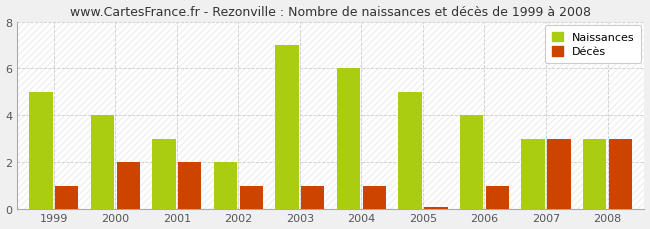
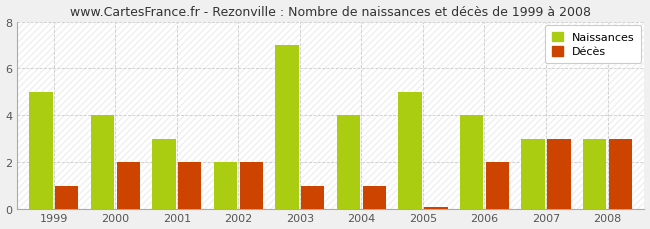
Décès/2002: 1.0 -> 2.0
Naissances/2004: 6 -> 4
Décès/2006: 1.0 -> 2.0
